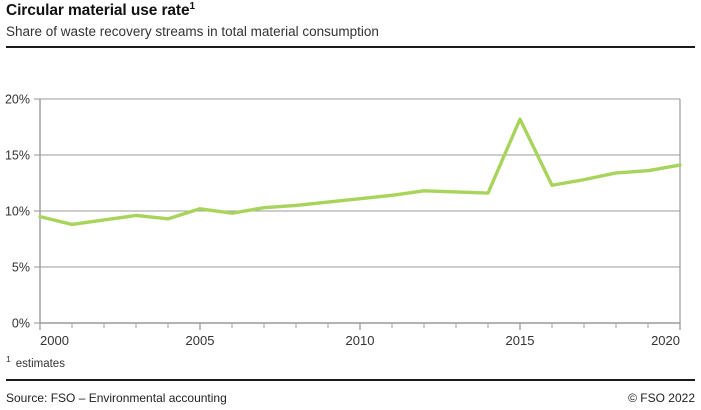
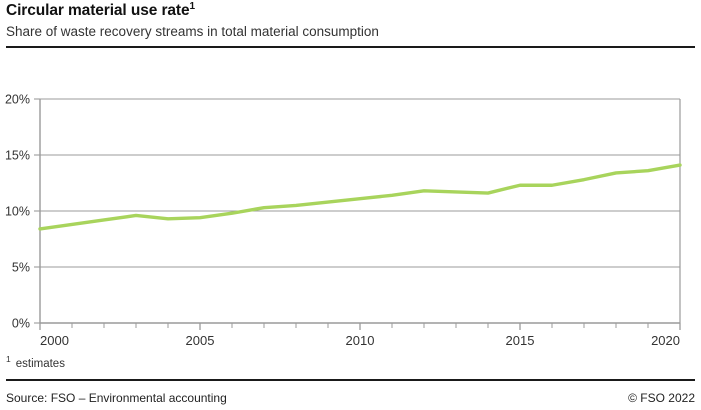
2000: 9.5% -> 8.4%
2005: 10.2% -> 9.4%
2015: 18.2% -> 12.3%
